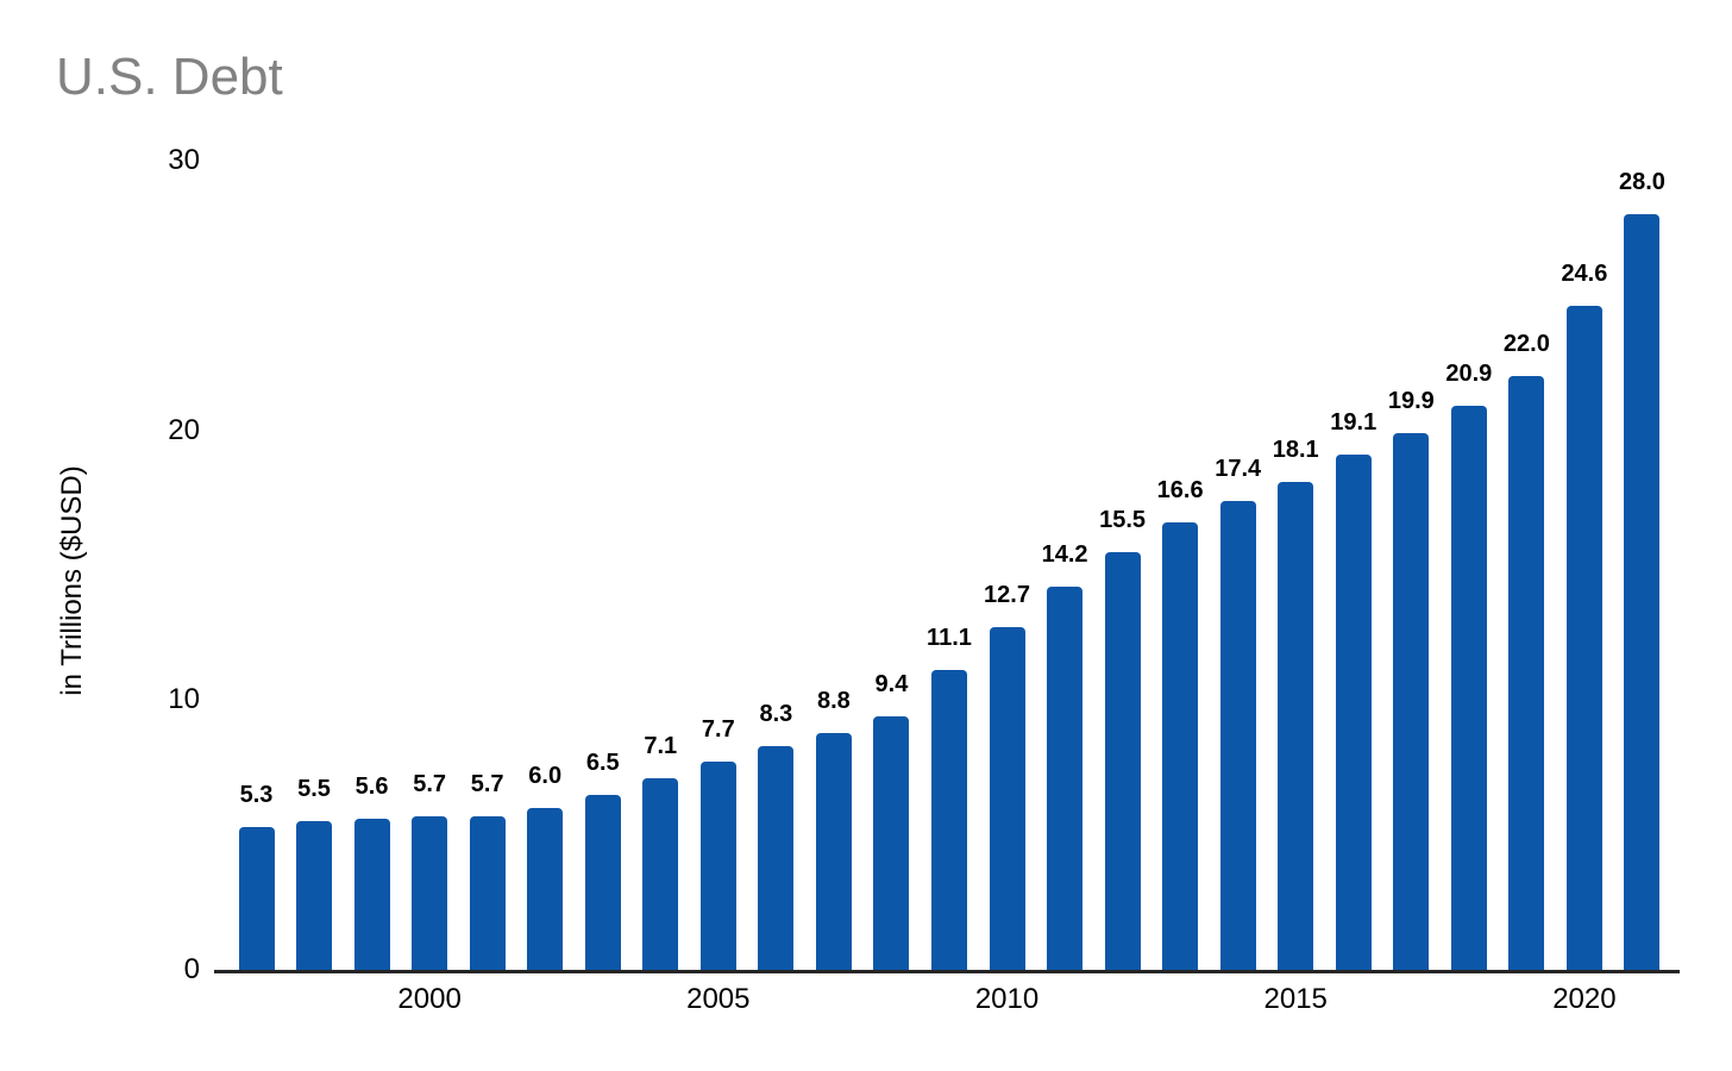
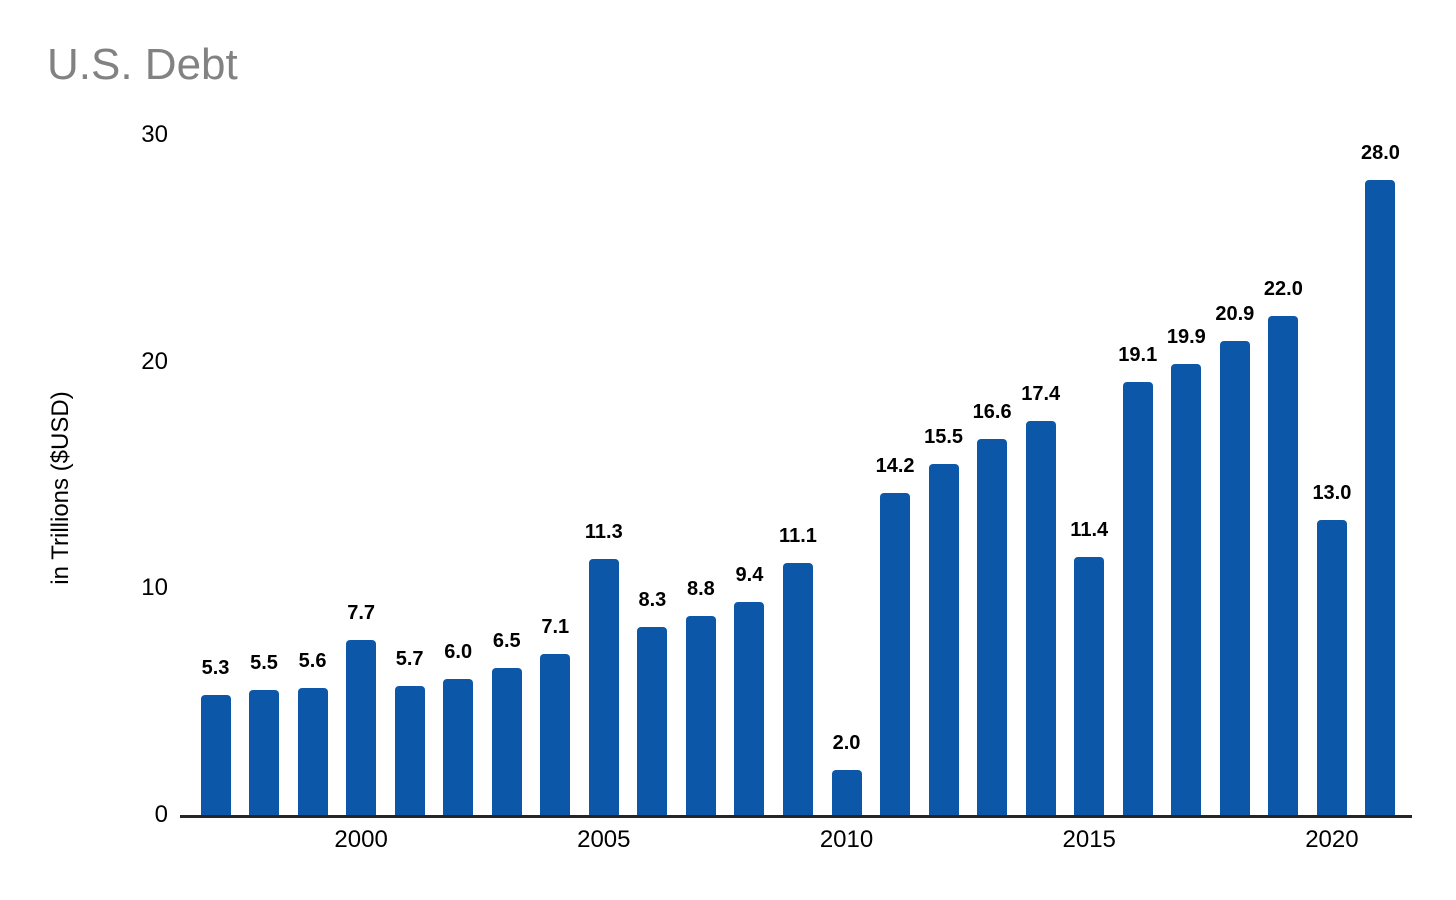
2000: 5.7 -> 7.7
2005: 7.7 -> 11.3
2010: 12.7 -> 2.0
2015: 18.1 -> 11.4
2020: 24.6 -> 13.0
